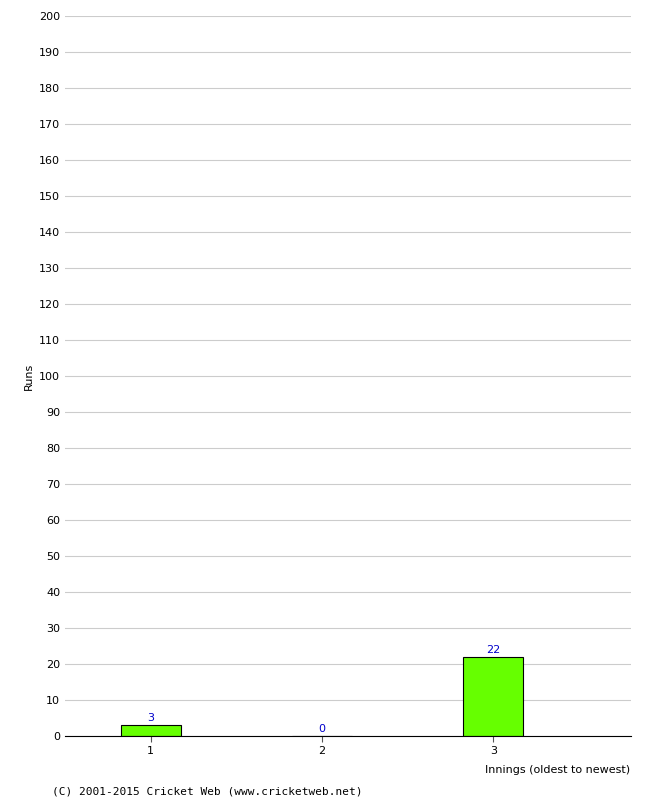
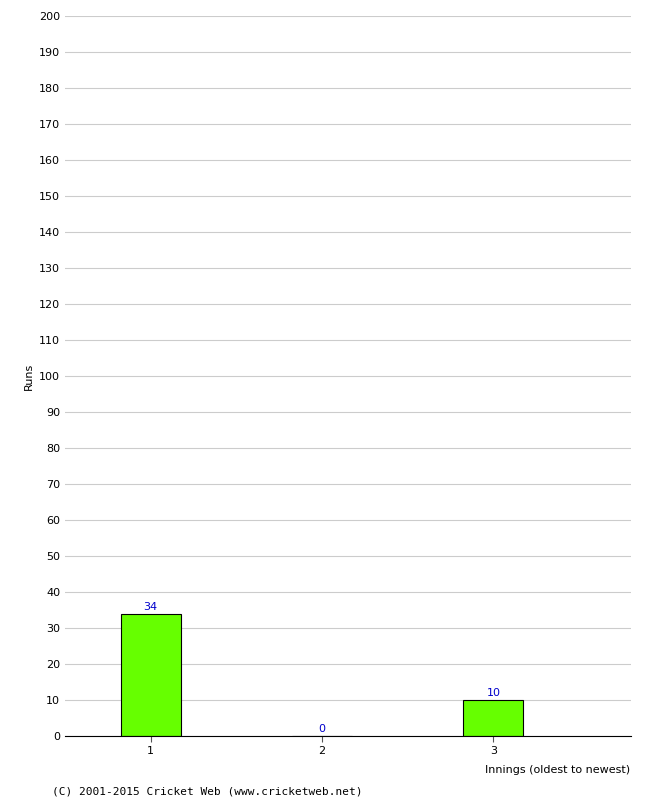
1: 3 -> 34
3: 22 -> 10
